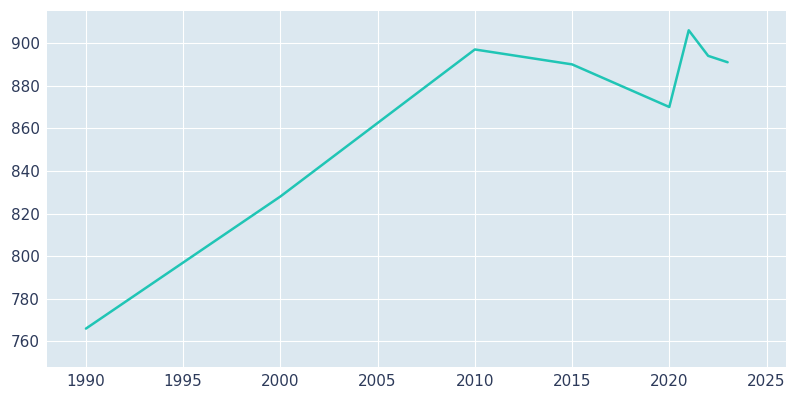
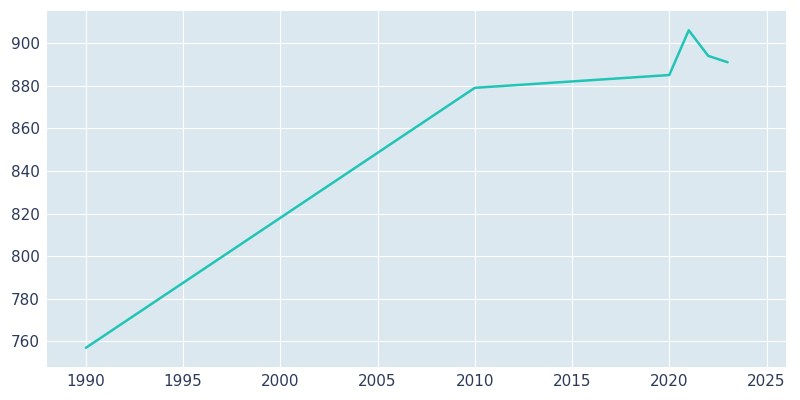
1990: 766 -> 757
2000: 828 -> 818
2010: 897 -> 879
2015: 890 -> 882
2020: 870 -> 885
